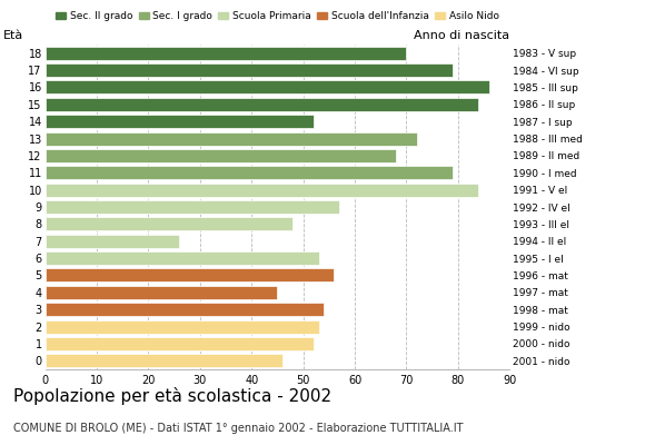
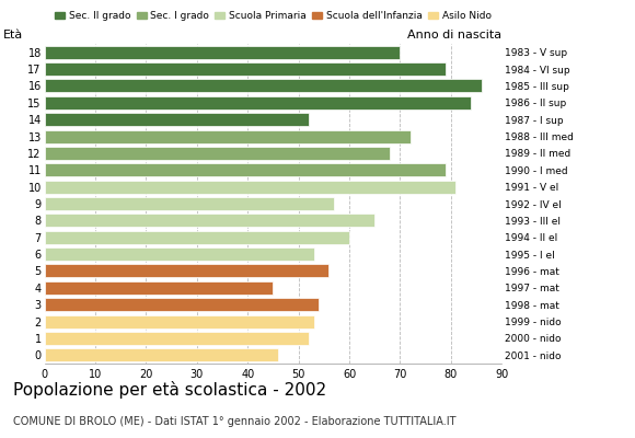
10: 84 -> 81
8: 48 -> 65
7: 26 -> 60
